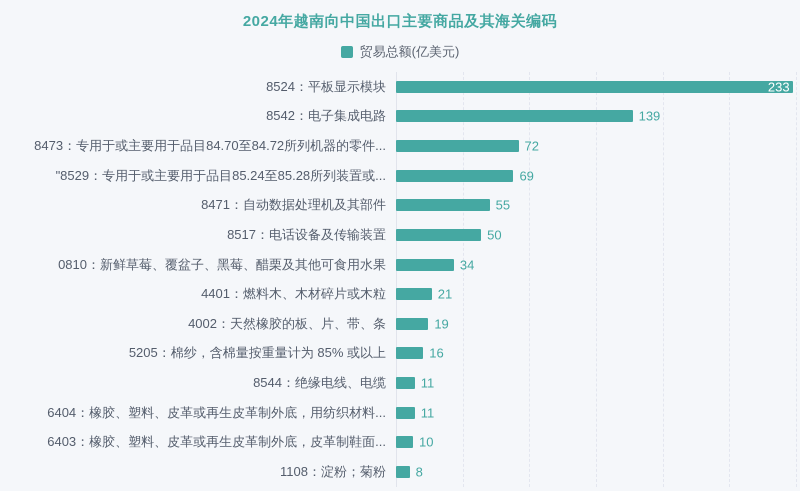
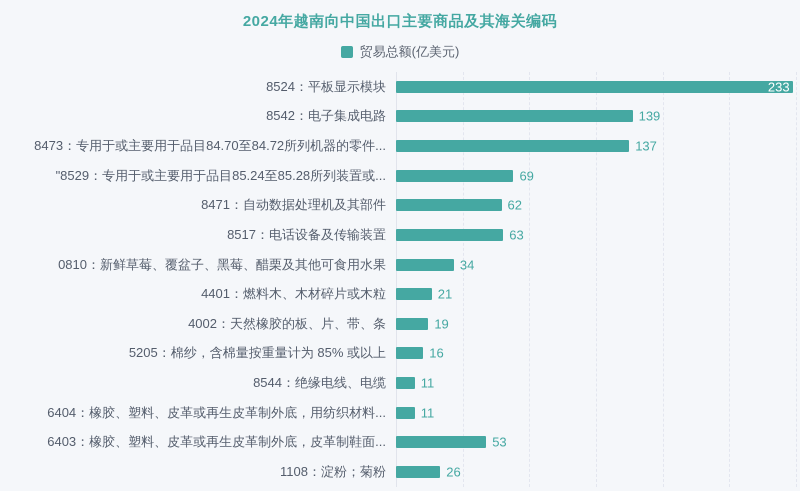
8473：专用于或主要用于品目84.70至84.72所列机器的零件...: 72 -> 137
8471：自动数据处理机及其部件: 55 -> 62
8517：电话设备及传输装置: 50 -> 63
6403：橡胶、塑料、皮革或再生皮革制外底，皮革制鞋面...: 10 -> 53
1108：淀粉；菊粉: 8 -> 26
